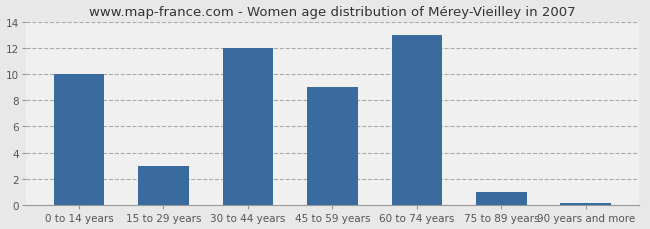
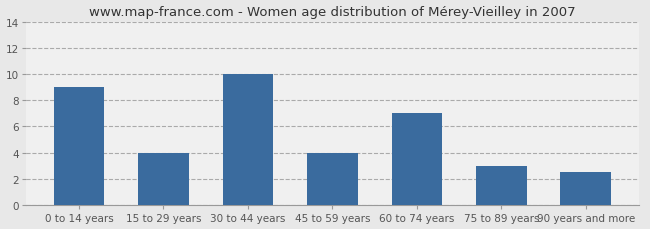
0 to 14 years: 10.0 -> 9.0
15 to 29 years: 3.0 -> 4.0
30 to 44 years: 12.0 -> 10.0
45 to 59 years: 9.0 -> 4.0
60 to 74 years: 13.0 -> 7.0
75 to 89 years: 1.0 -> 3.0
90 years and more: 0.1 -> 2.5
